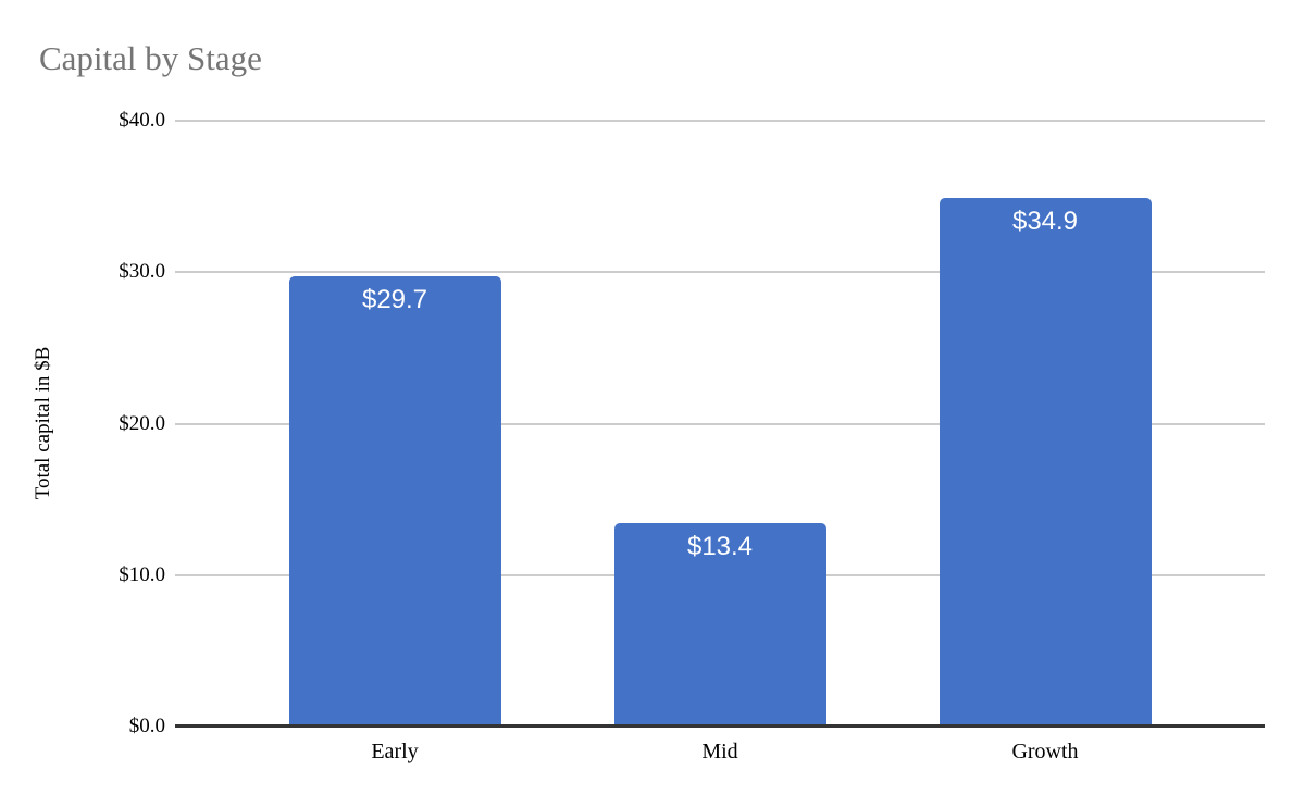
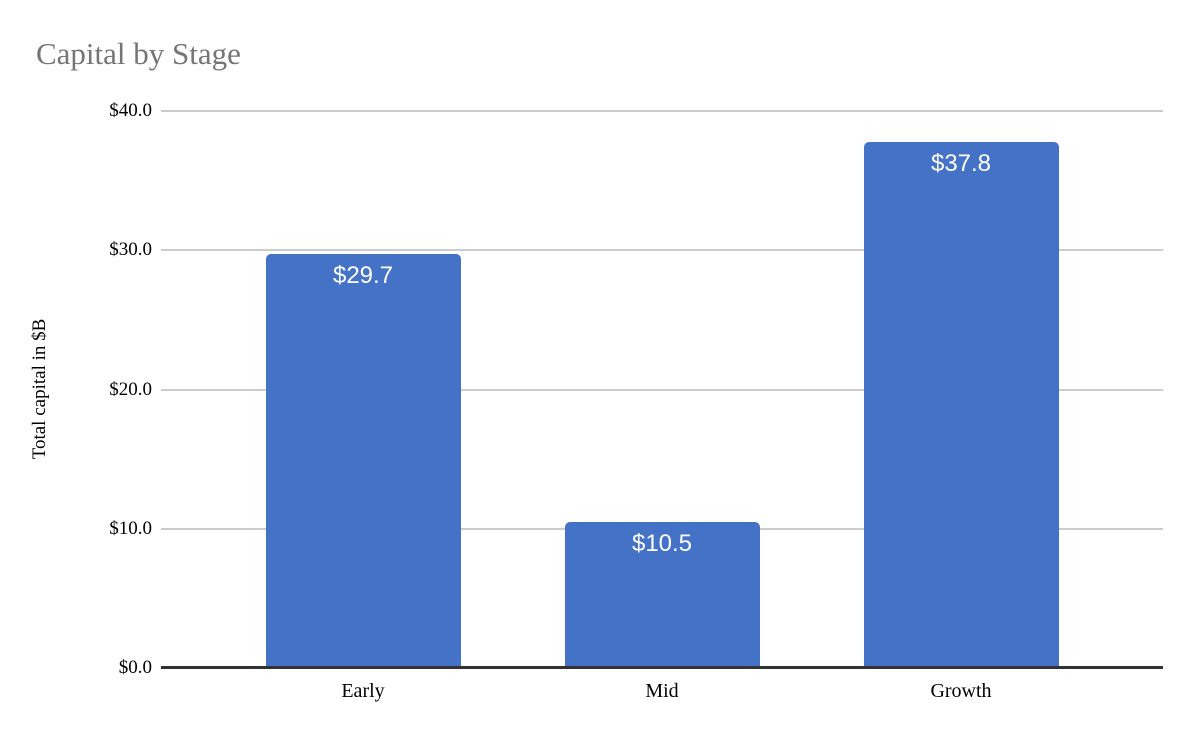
Mid: $13.4 -> $10.5
Growth: $34.9 -> $37.8
